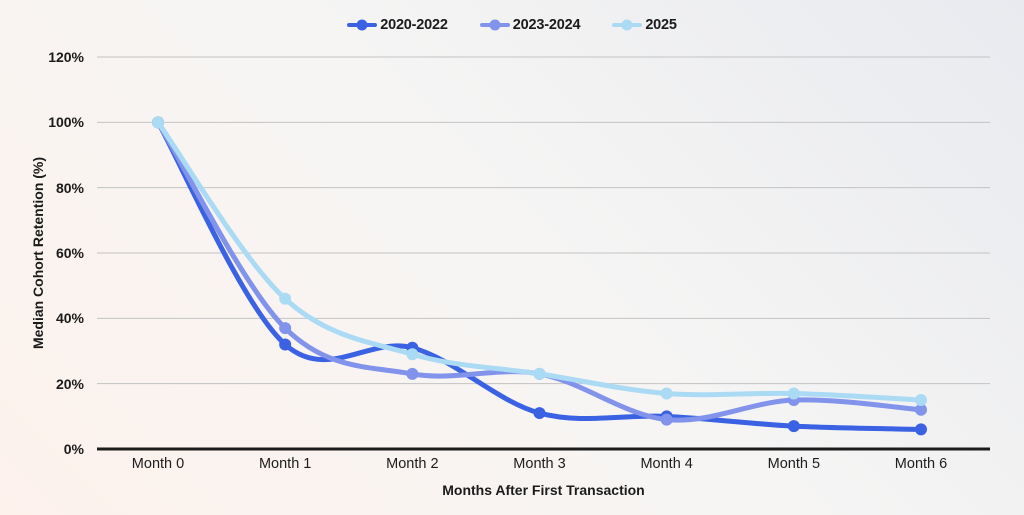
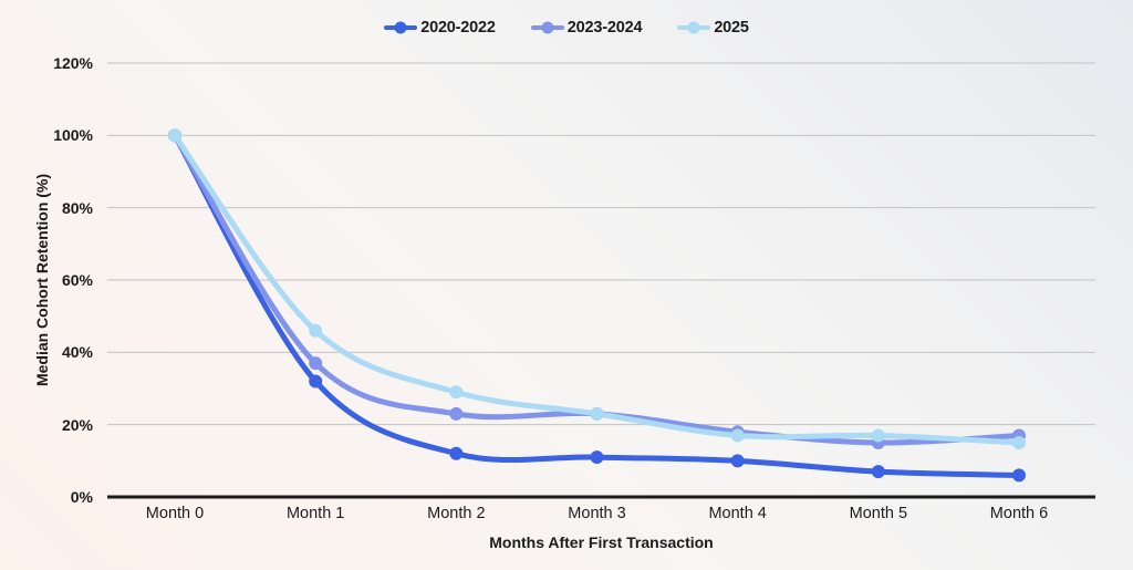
2020-2022/Month 2: 31% -> 12%
2023-2024/Month 4: 9% -> 18%
2023-2024/Month 6: 12% -> 17%
